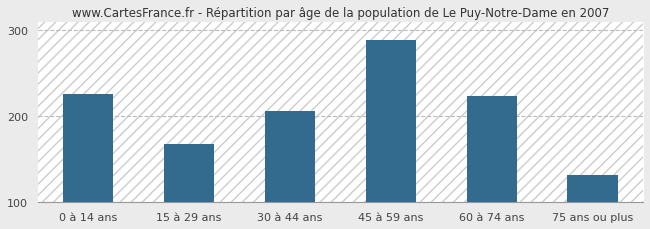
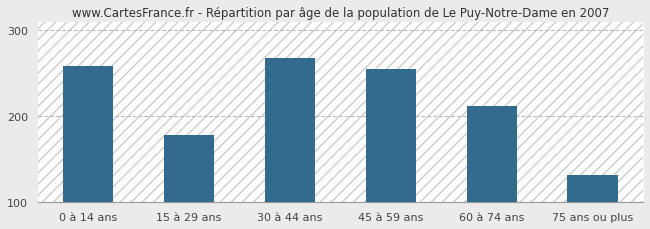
0 à 14 ans: 226 -> 258
15 à 29 ans: 168 -> 178
30 à 44 ans: 206 -> 268
45 à 59 ans: 288 -> 255
60 à 74 ans: 224 -> 212
